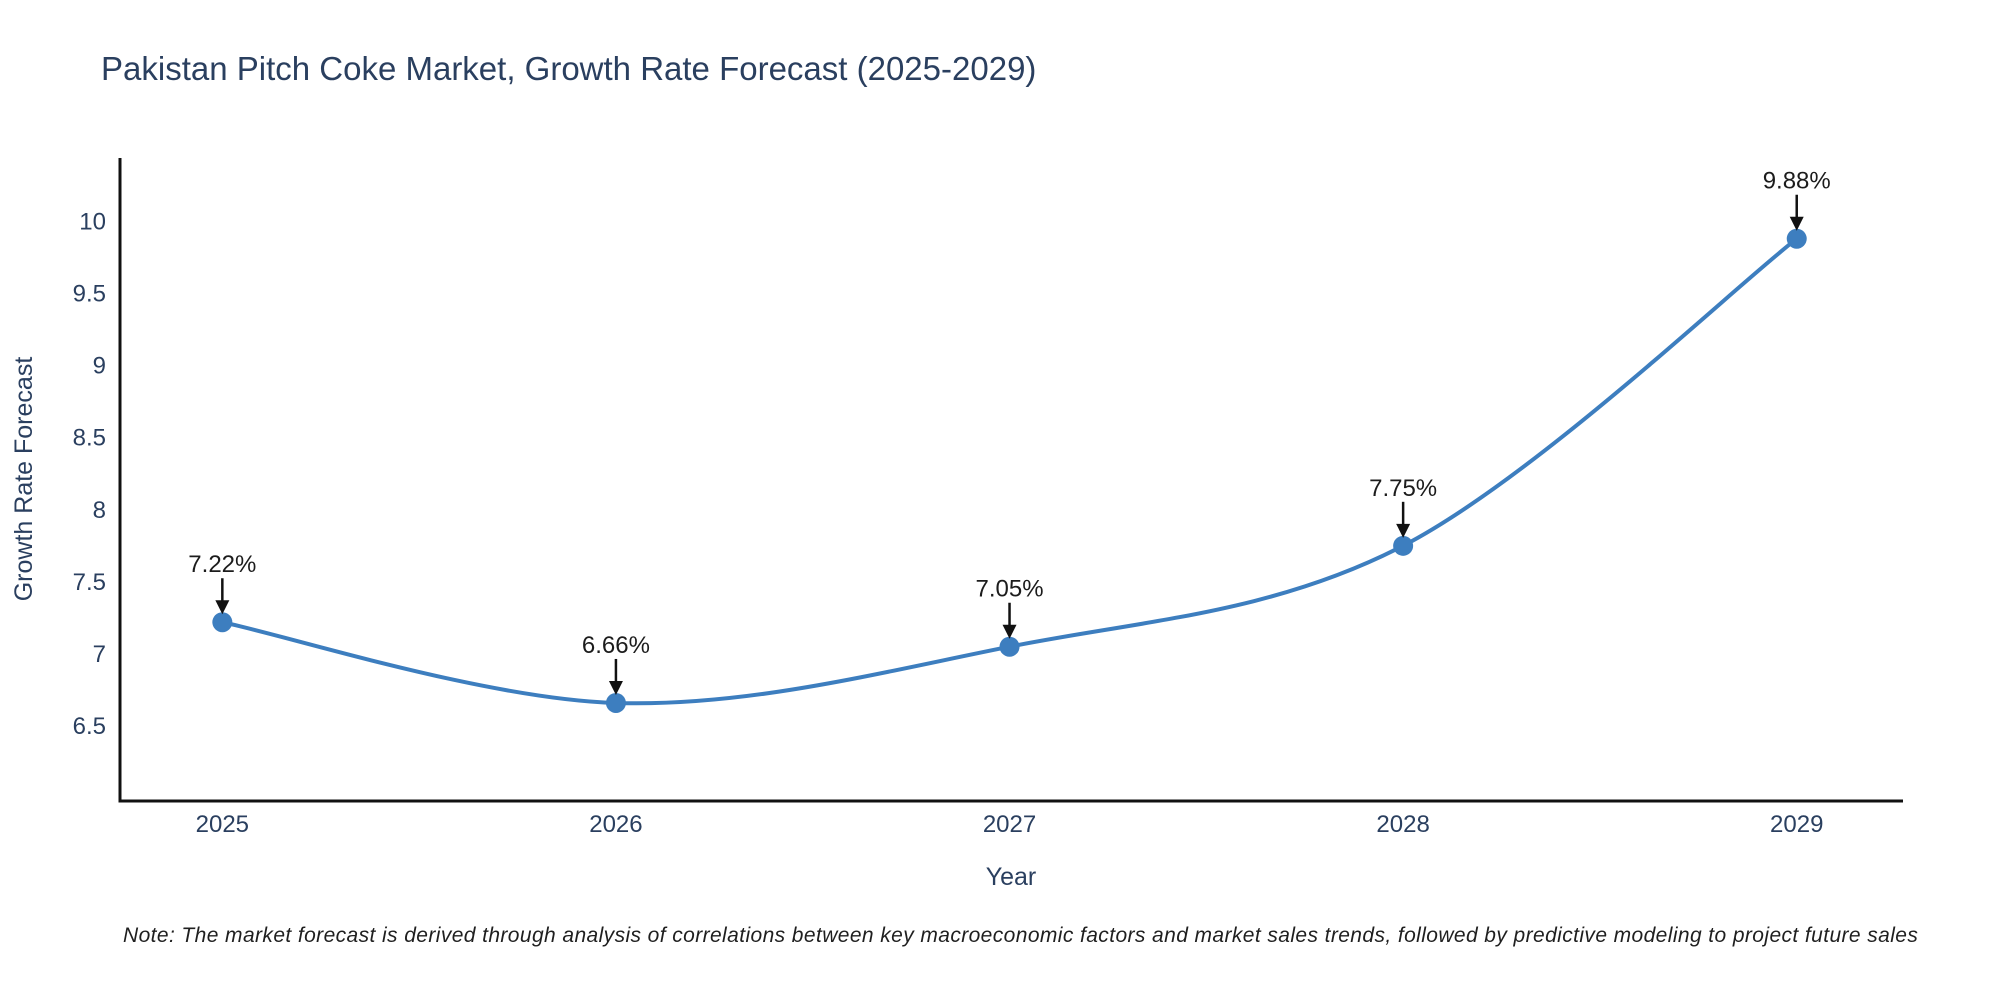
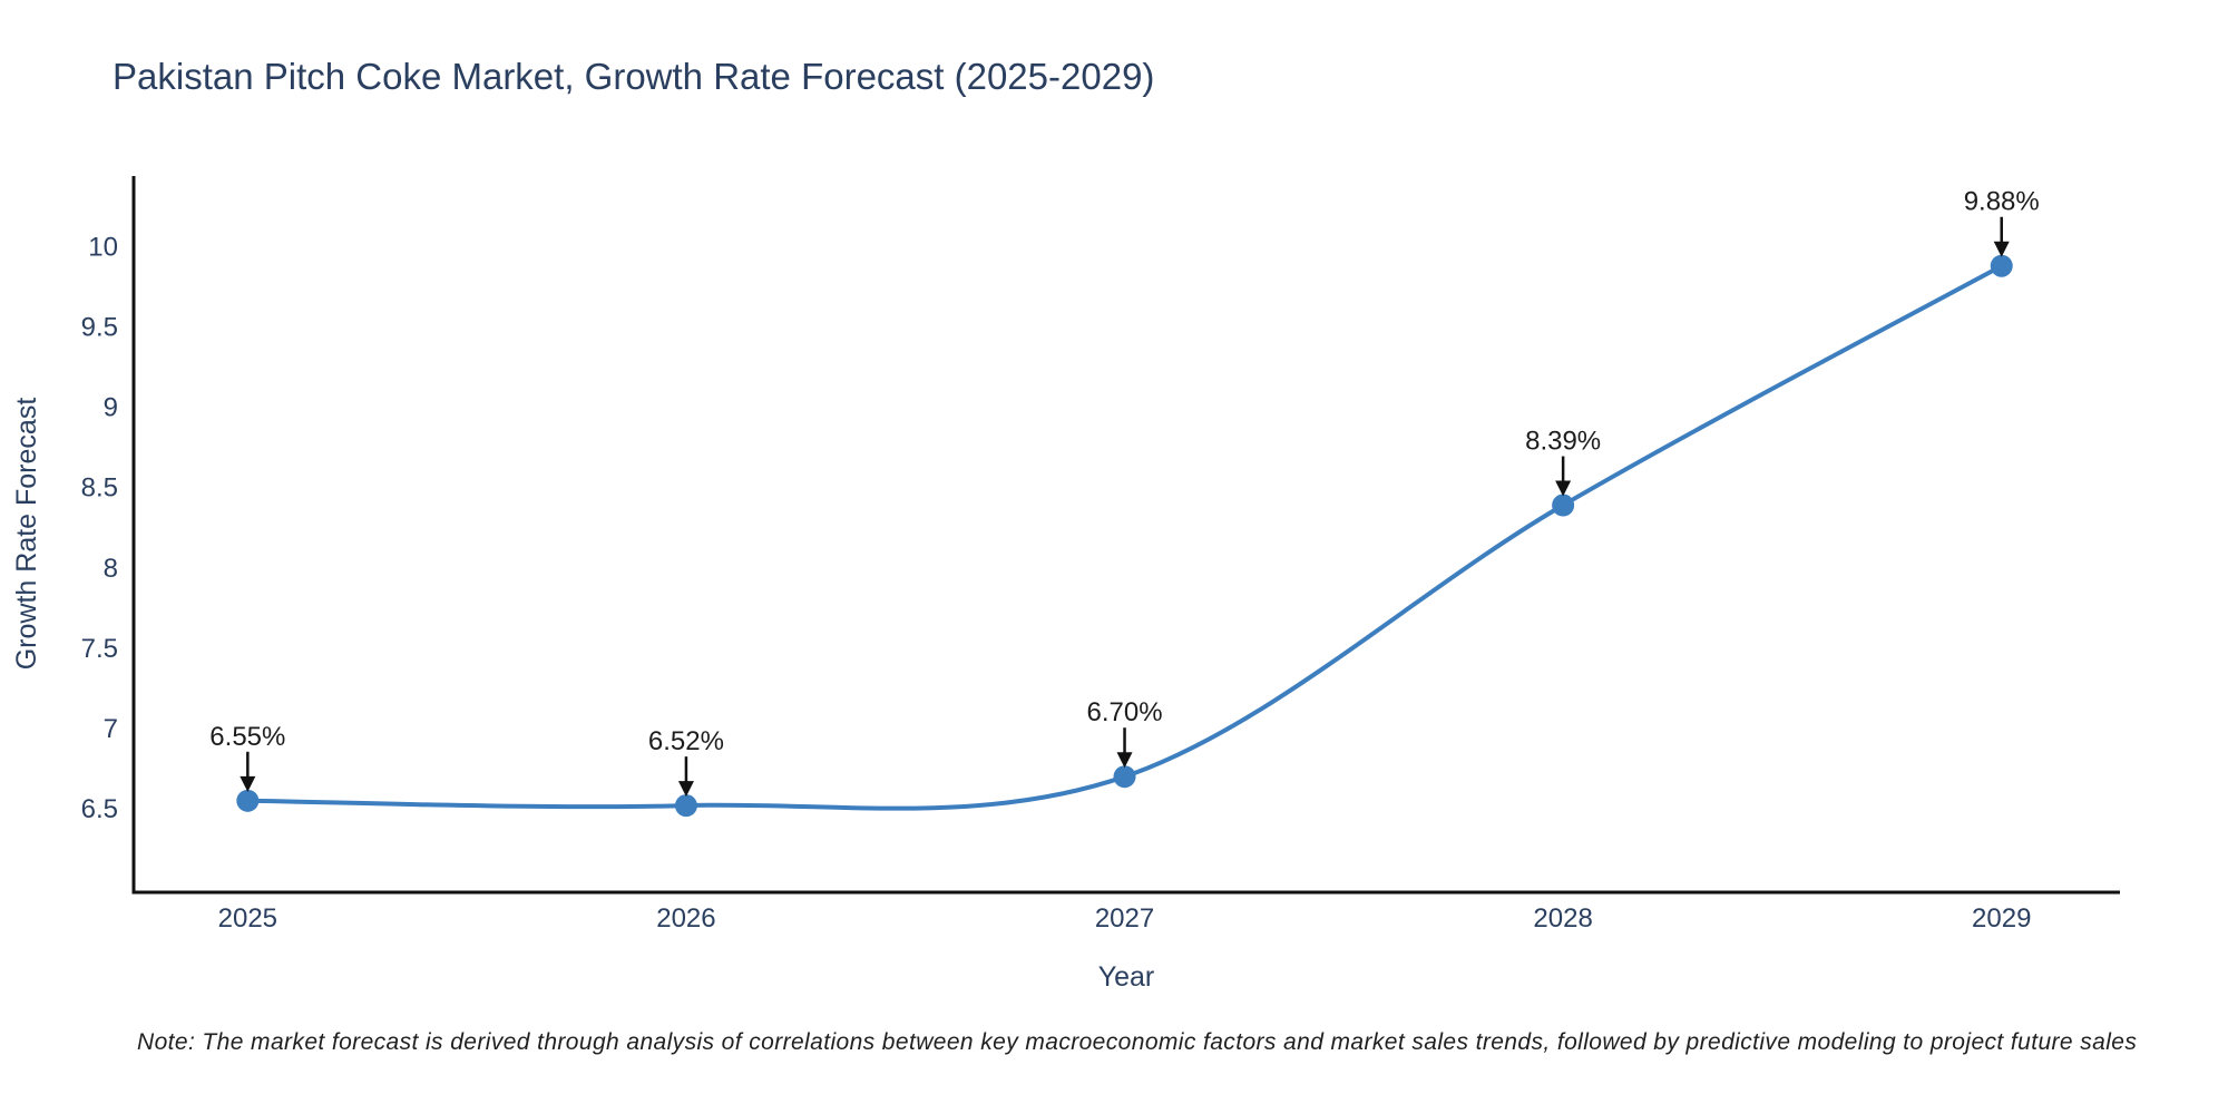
2025: 7.22% -> 6.55%
2026: 6.66% -> 6.52%
2027: 7.05% -> 6.70%
2028: 7.75% -> 8.39%
